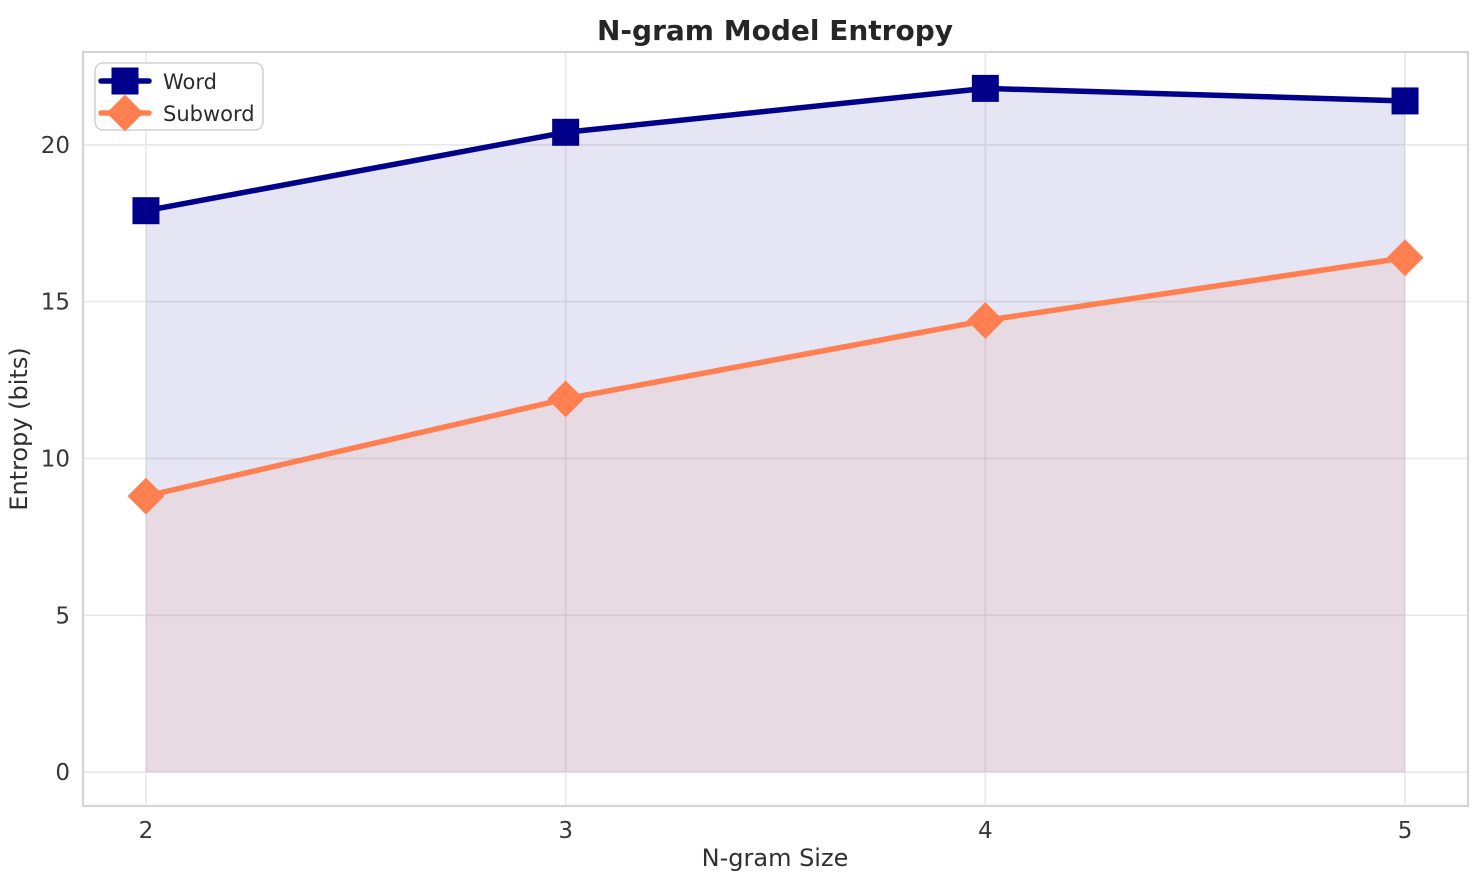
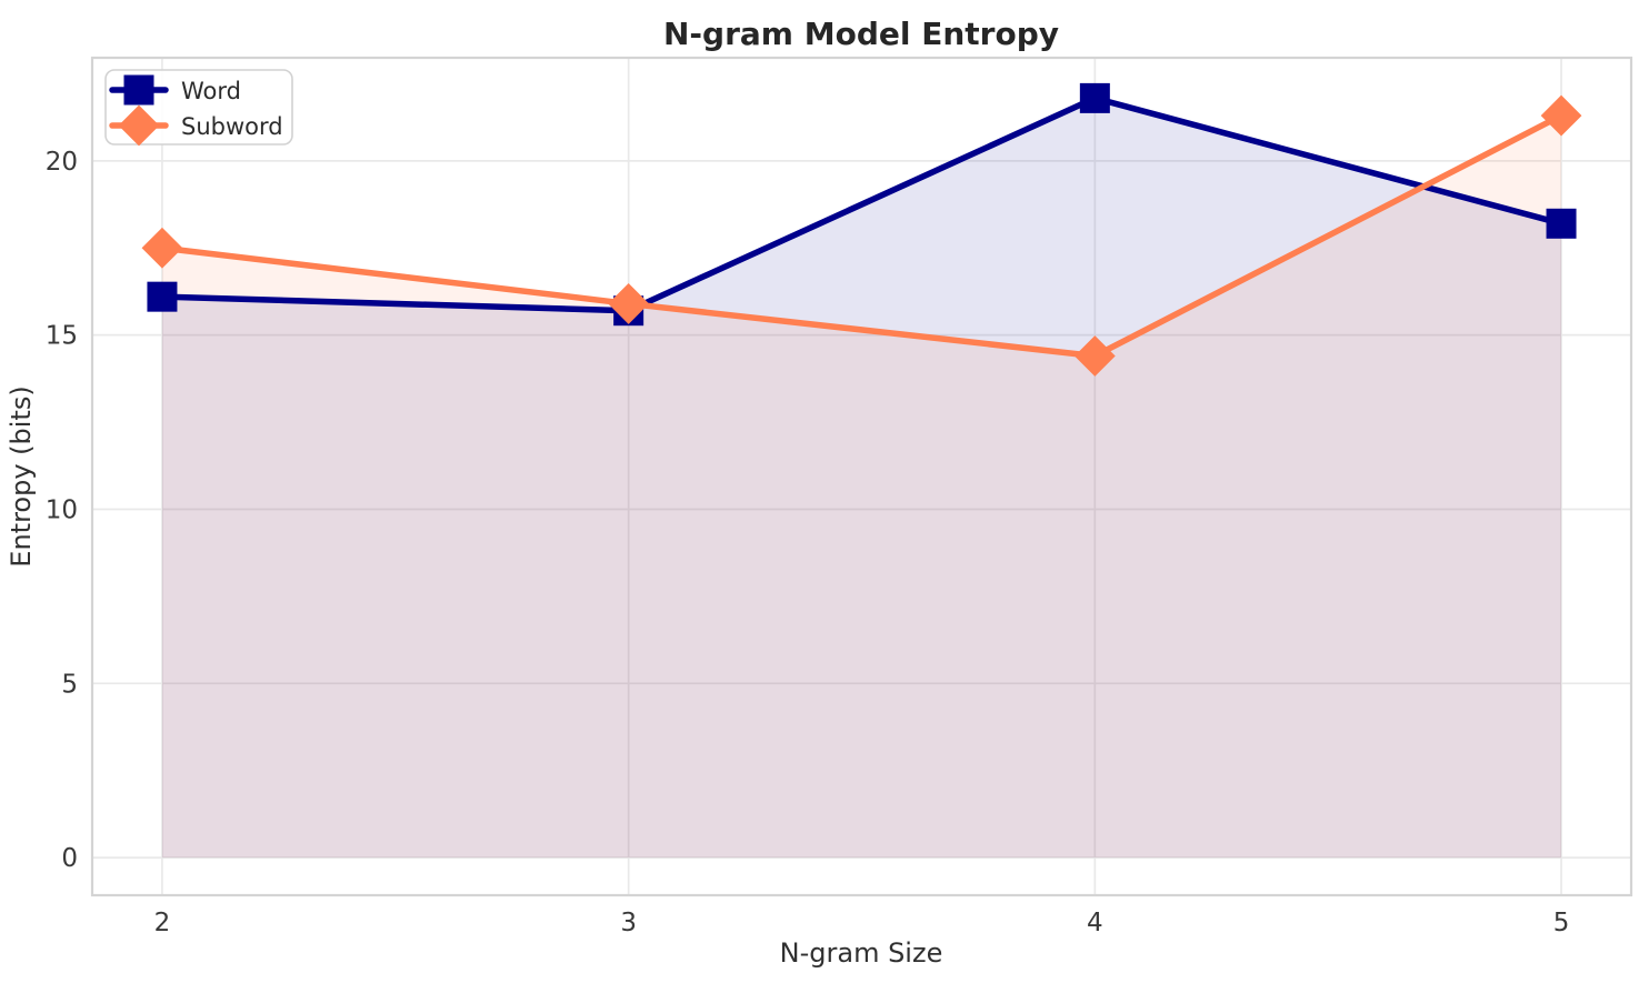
Word/2: 17.9 -> 16.1
Subword/2: 8.8 -> 17.5
Word/3: 20.4 -> 15.7
Subword/3: 11.9 -> 15.9
Word/5: 21.4 -> 18.2
Subword/5: 16.4 -> 21.3
